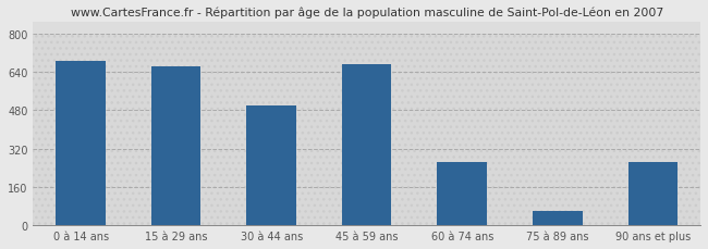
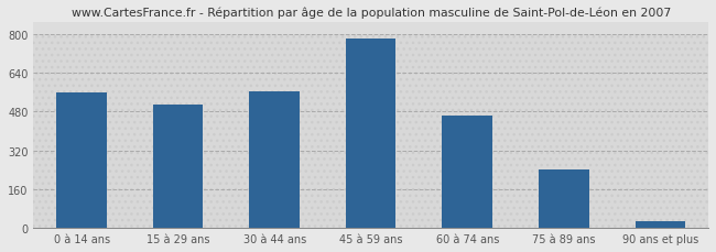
0 à 14 ans: 685 -> 558
15 à 29 ans: 665 -> 510
30 à 44 ans: 500 -> 562
45 à 59 ans: 675 -> 782
60 à 74 ans: 265 -> 462
75 à 89 ans: 60 -> 242
90 ans et plus: 265 -> 28
